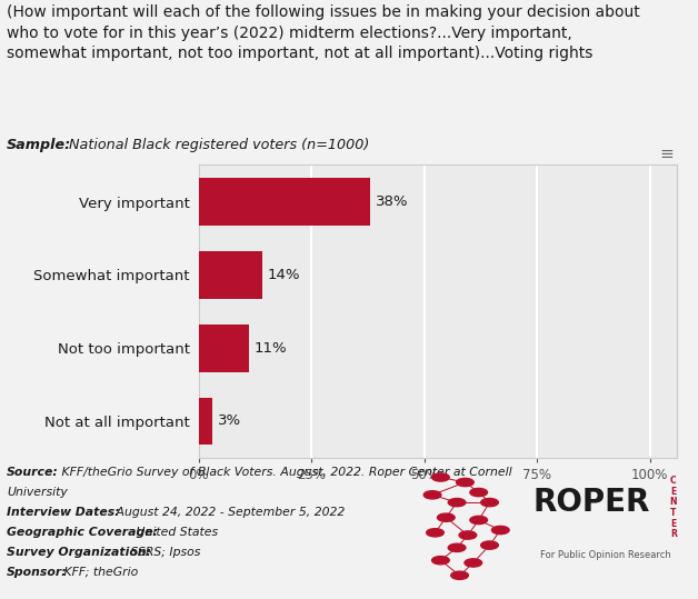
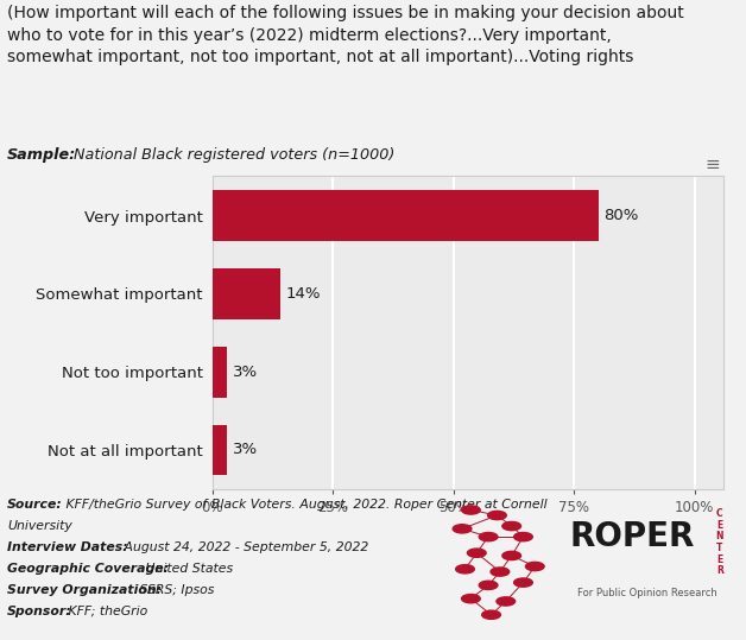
Very important: 38% -> 80%
Not too important: 11% -> 3%
